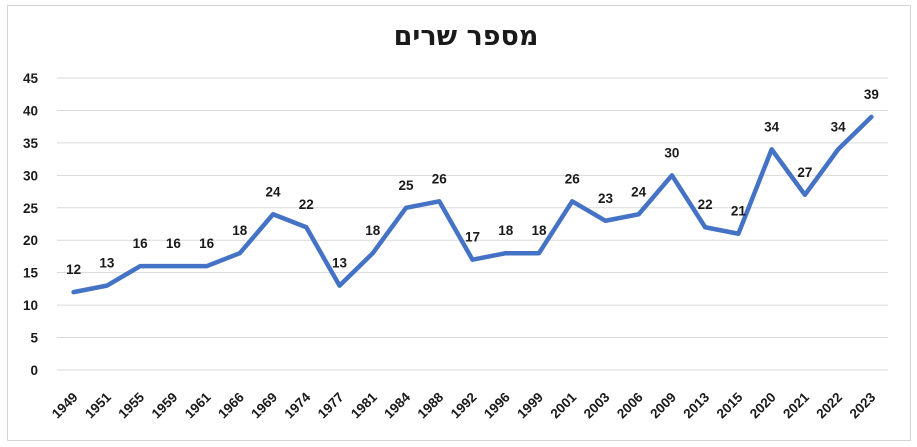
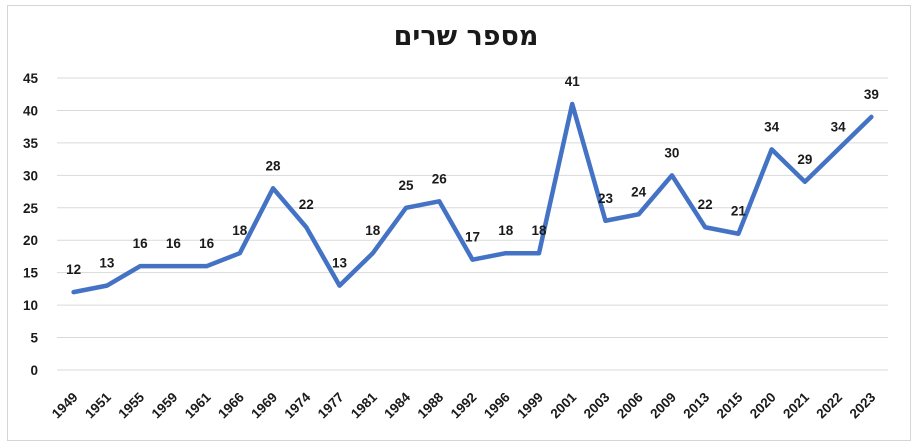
1969: 24 -> 28
2001: 26 -> 41
2021: 27 -> 29
